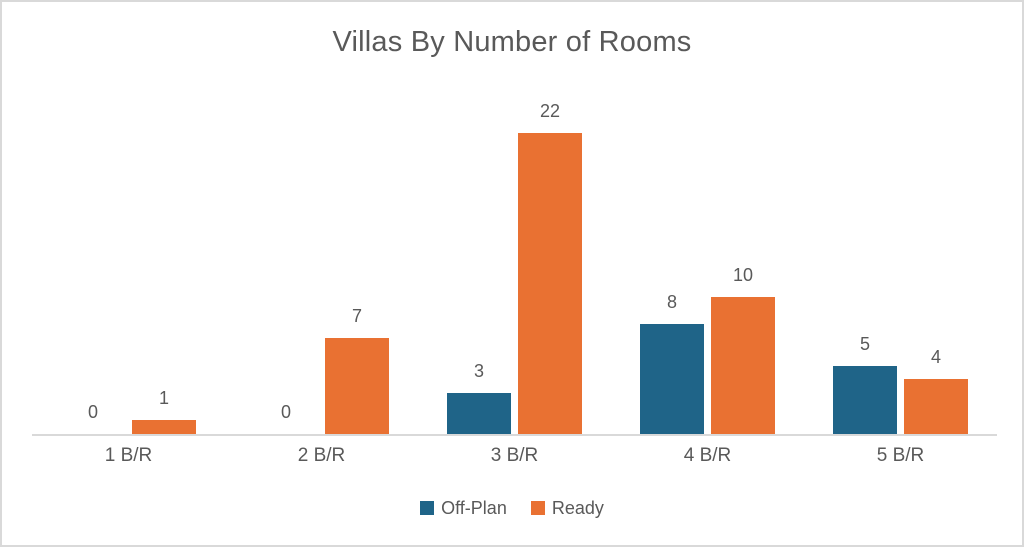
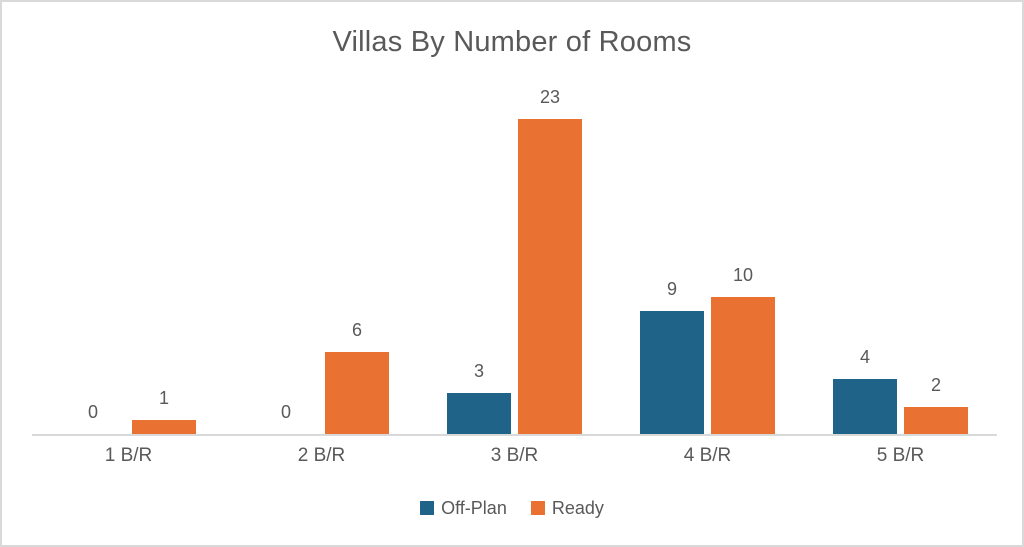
Ready/2 B/R: 7 -> 6
Ready/3 B/R: 22 -> 23
Off-Plan/4 B/R: 8 -> 9
Off-Plan/5 B/R: 5 -> 4
Ready/5 B/R: 4 -> 2
